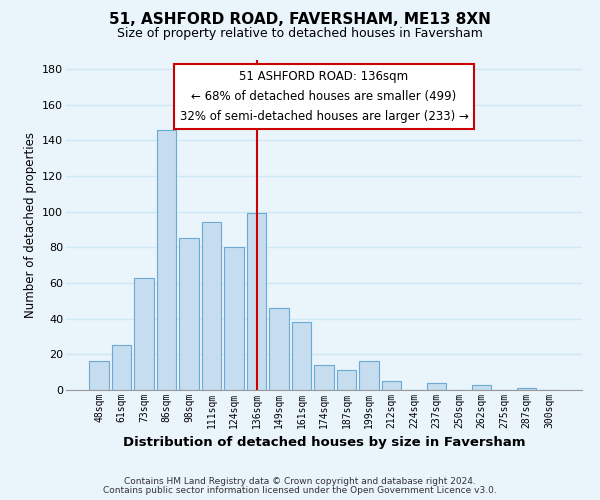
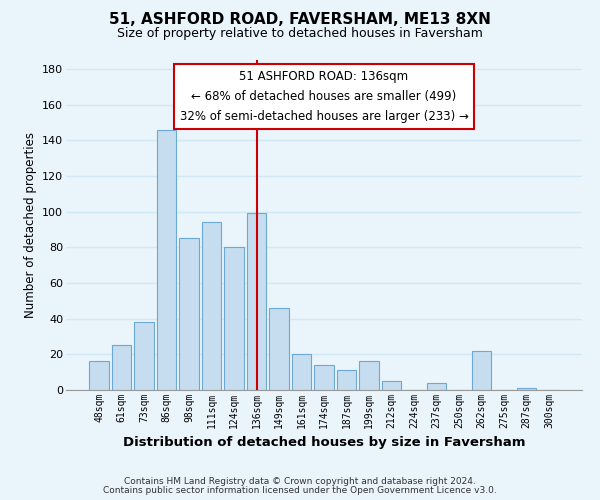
73sqm: 63 -> 38
161sqm: 38 -> 20
262sqm: 3 -> 22
